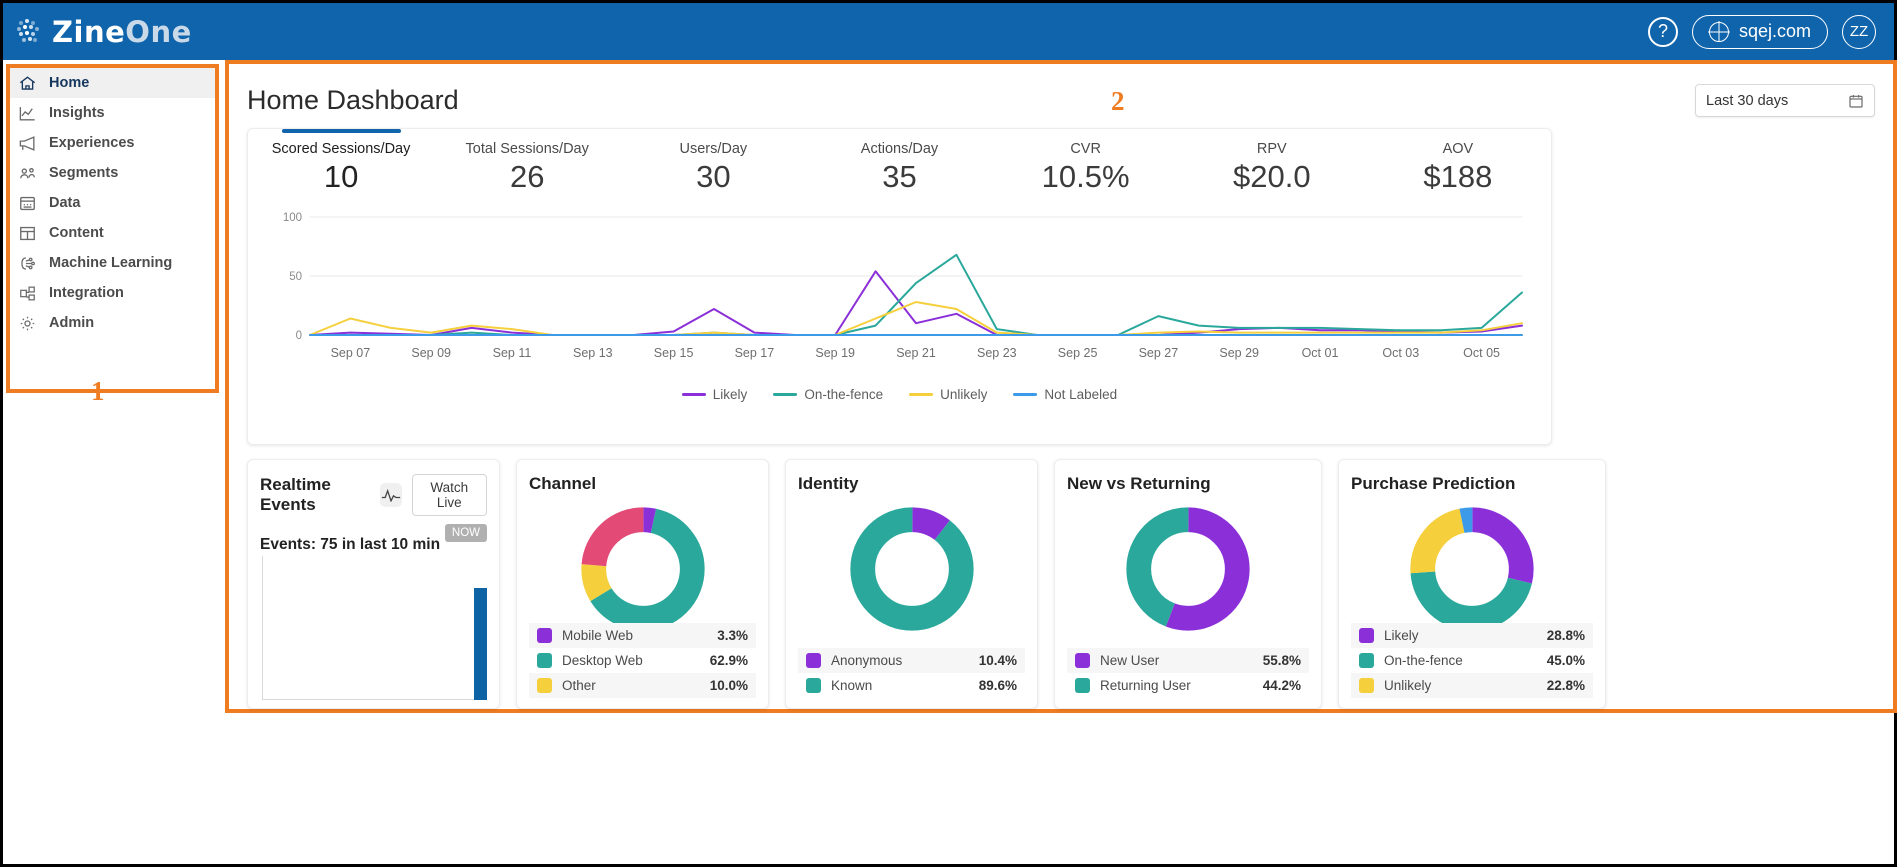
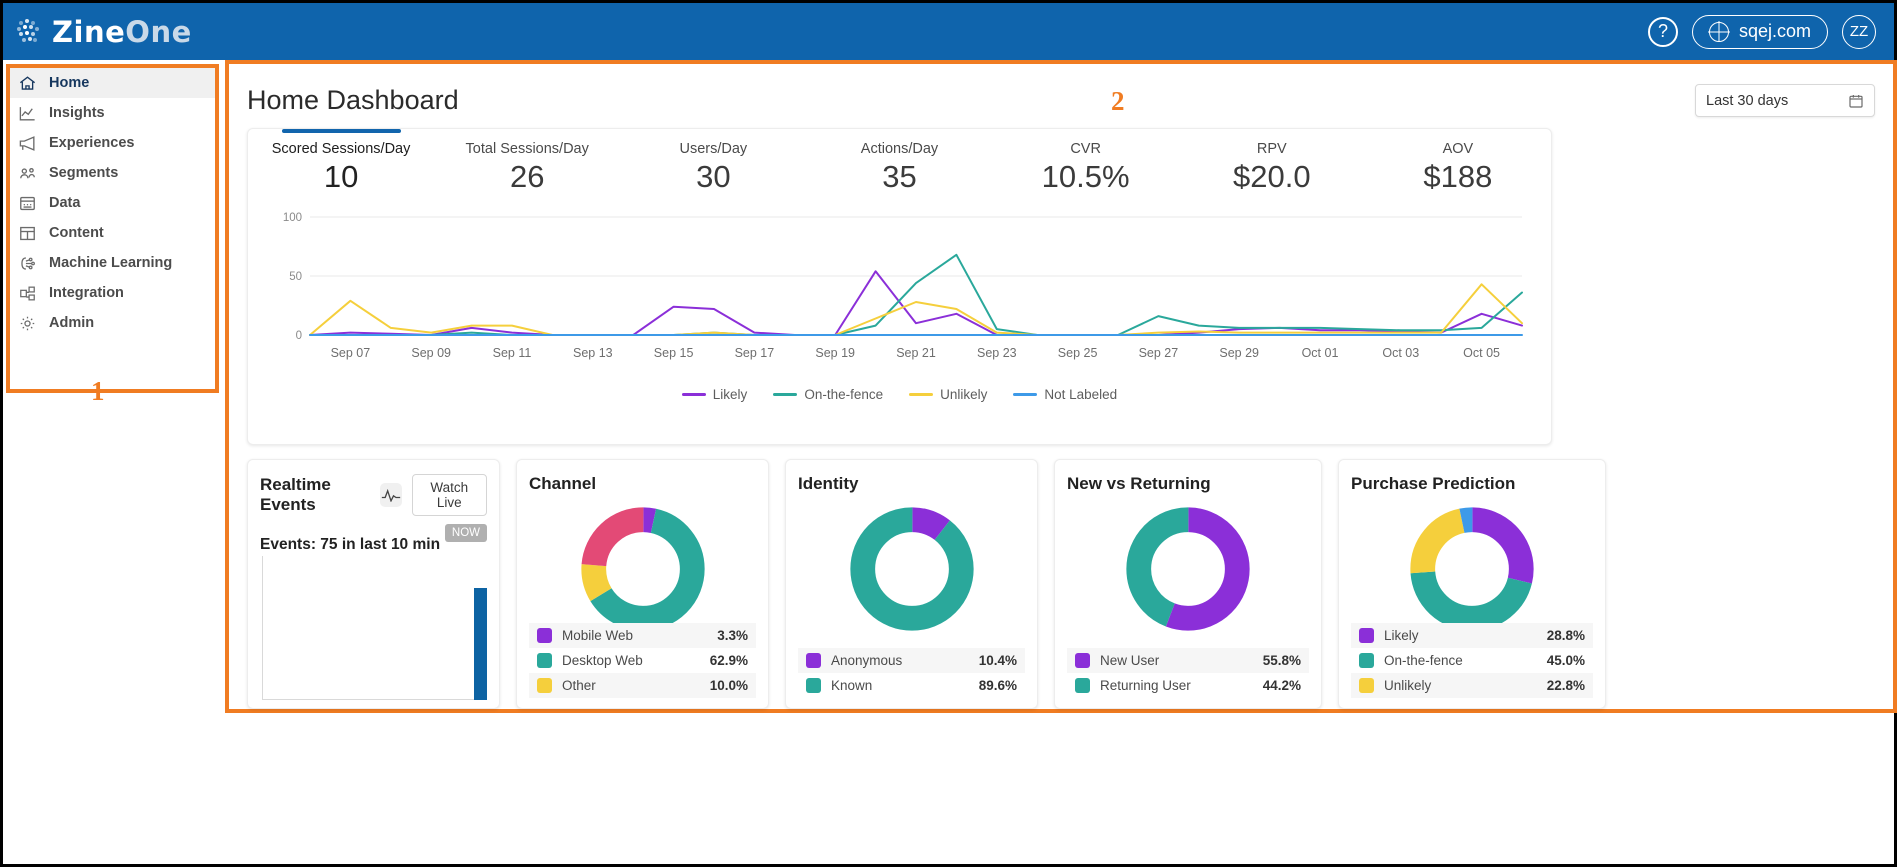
Unlikely/Sep 07: 14 -> 29
Unlikely/Sep 11: 5 -> 8
Likely/Sep 15: 3 -> 24
Likely/Oct 05: 3 -> 18
Unlikely/Oct 05: 4 -> 43
